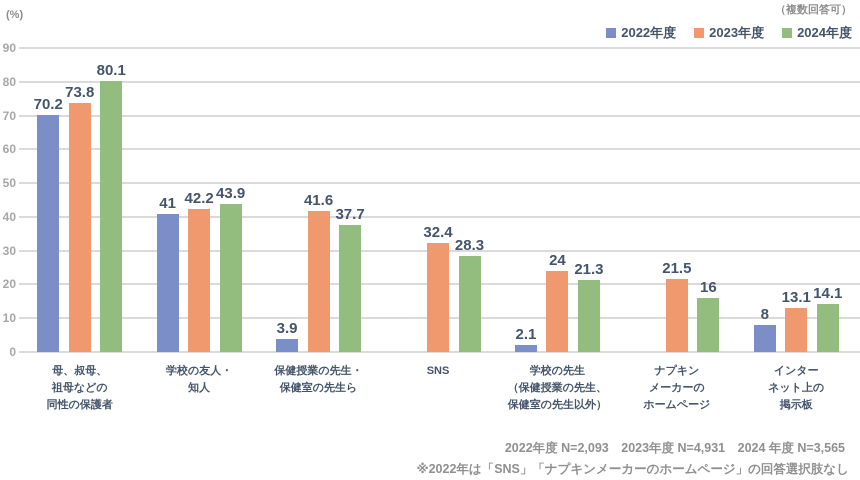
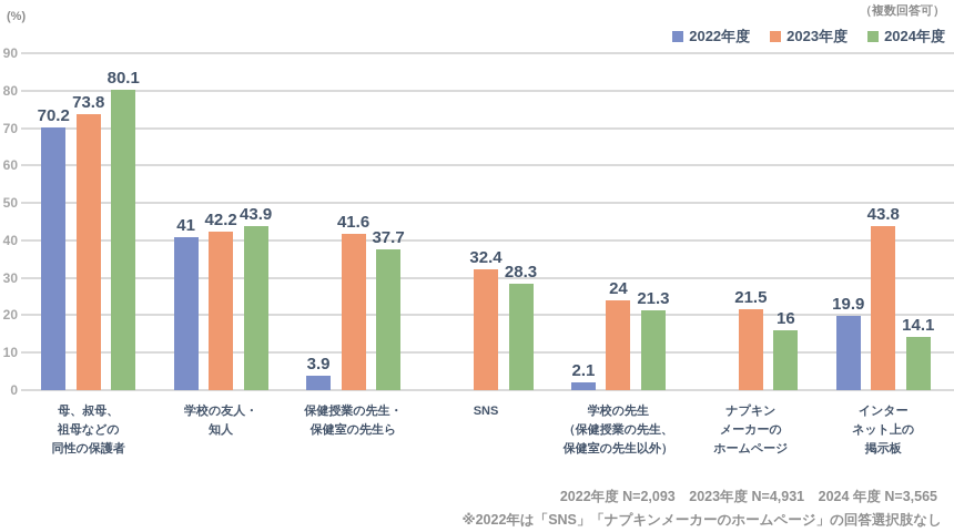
2022年度/インター ネット上の 掲示板: 8 -> 19.9
2023年度/インター ネット上の 掲示板: 13.1 -> 43.8
